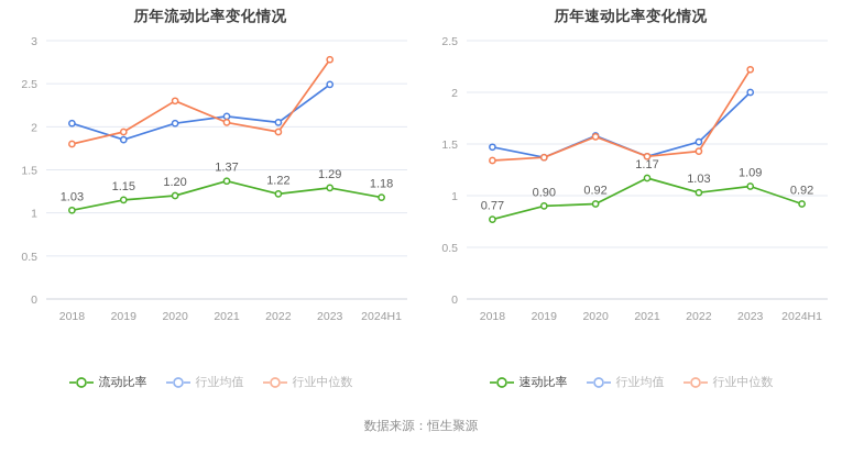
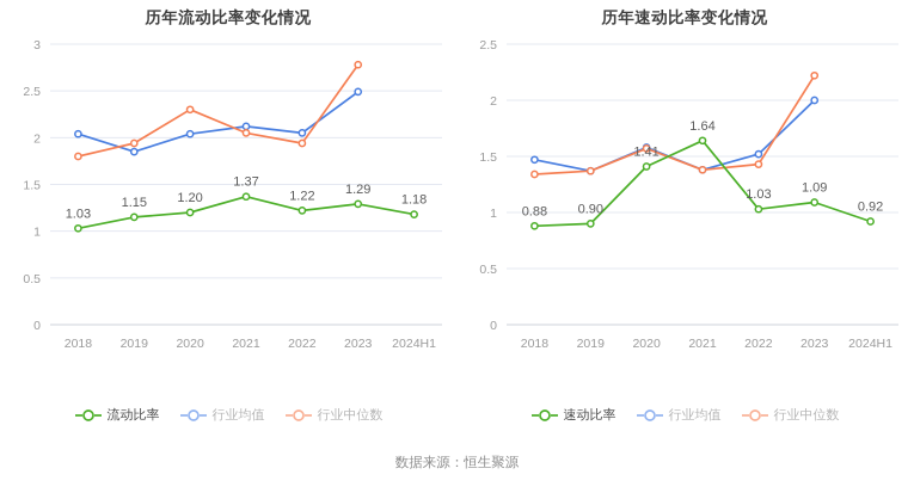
历年速动比率变化情况/速动比率/2018: 0.77 -> 0.88
历年速动比率变化情况/速动比率/2020: 0.92 -> 1.41
历年速动比率变化情况/速动比率/2021: 1.17 -> 1.64
